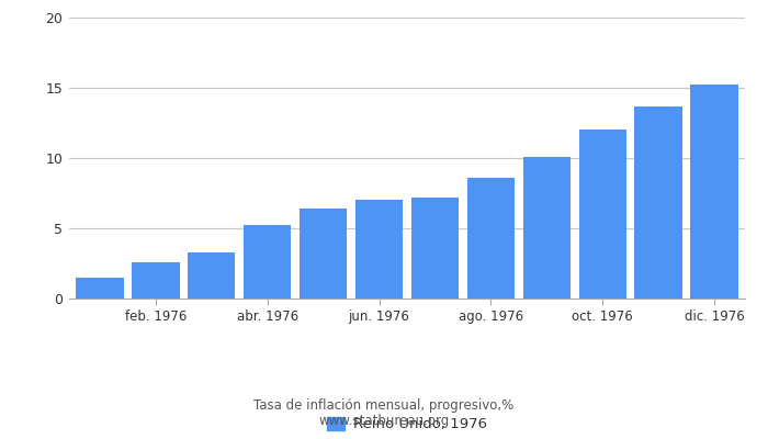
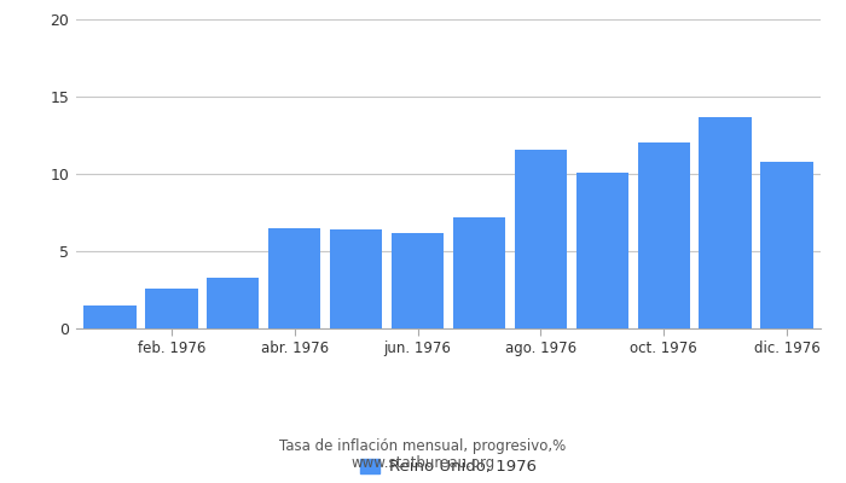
abr. 1976: 5.2 -> 6.5
jun. 1976: 7.0 -> 6.2
ago. 1976: 8.6 -> 11.6
dic. 1976: 15.2 -> 10.8
